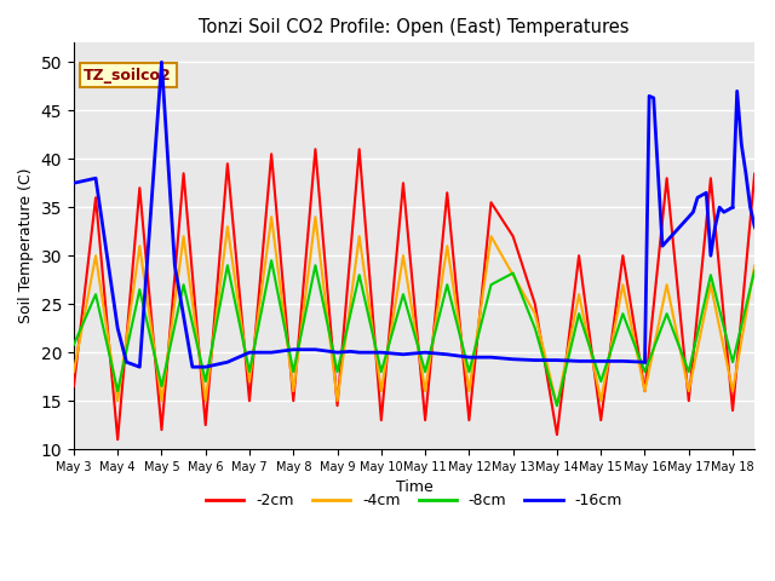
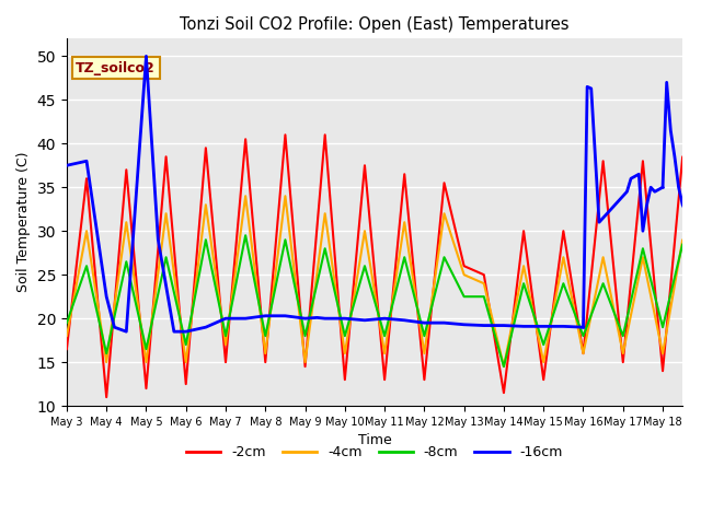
-8cm/May 3: 20.8 -> 19.5
-2cm/May 13: 32.0 -> 26.0
-4cm/May 13: 28.0 -> 25.0
-8cm/May 13: 28.2 -> 22.5
